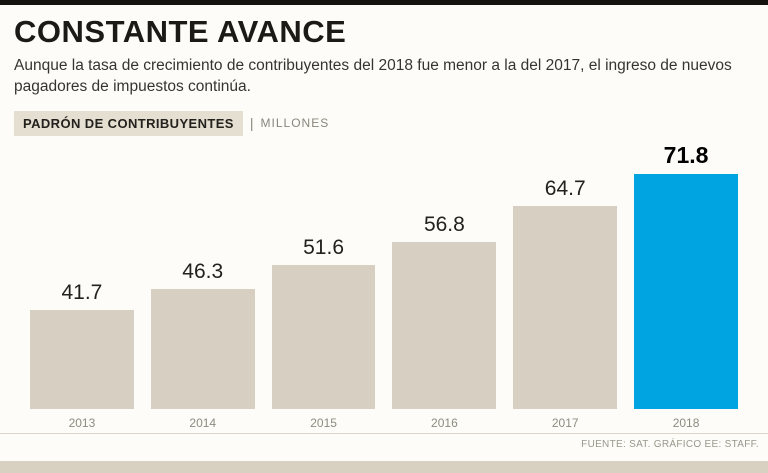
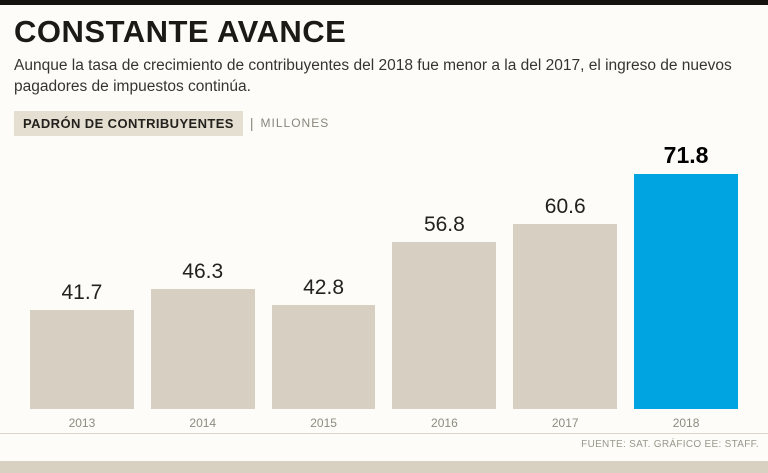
2015: 51.6 -> 42.8
2017: 64.7 -> 60.6
